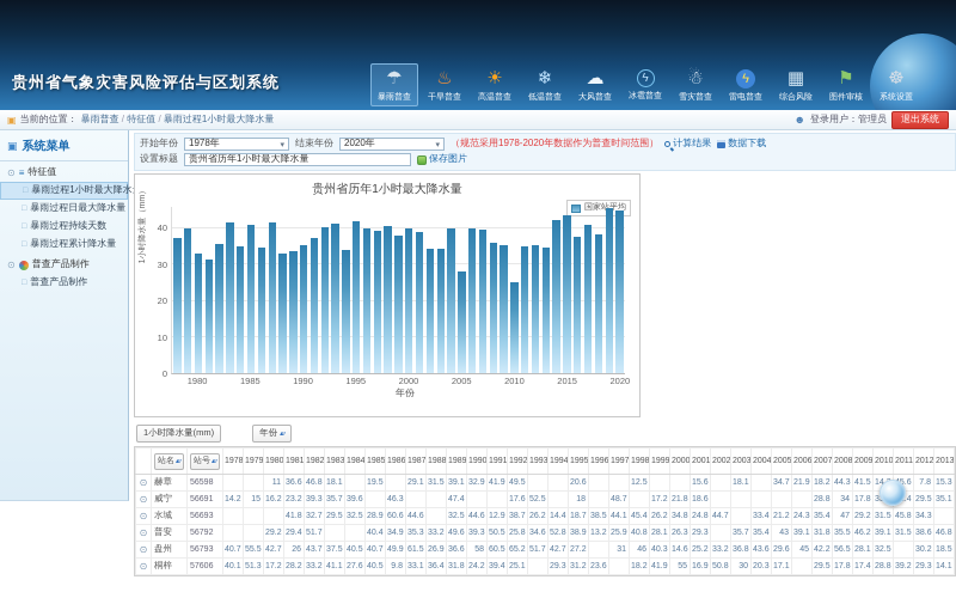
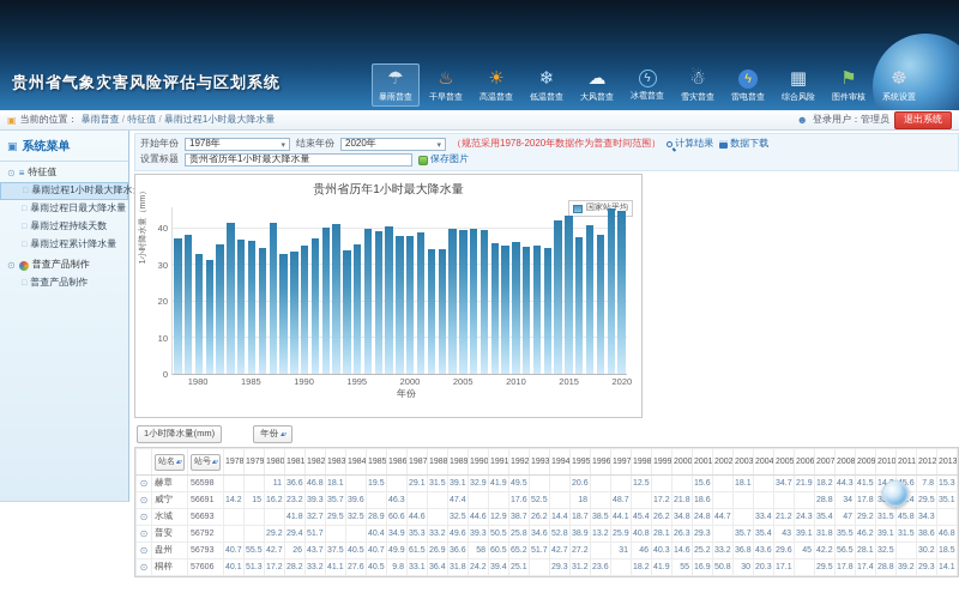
1979: 40 -> 38
1984: 35 -> 37
1985: 41 -> 37
1995: 42 -> 36
2000: 40 -> 38
2005: 28 -> 40
2010: 25 -> 36
